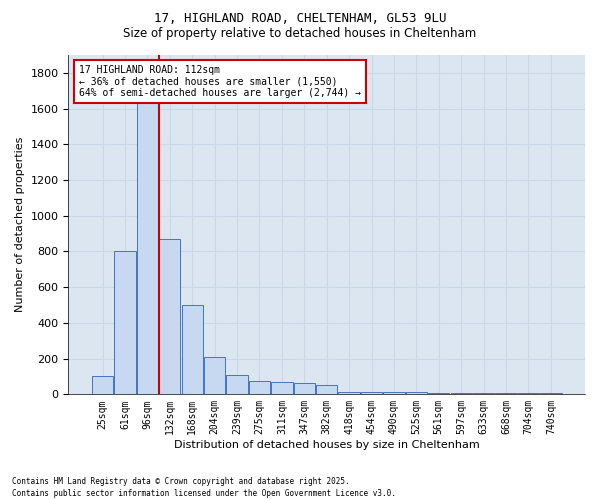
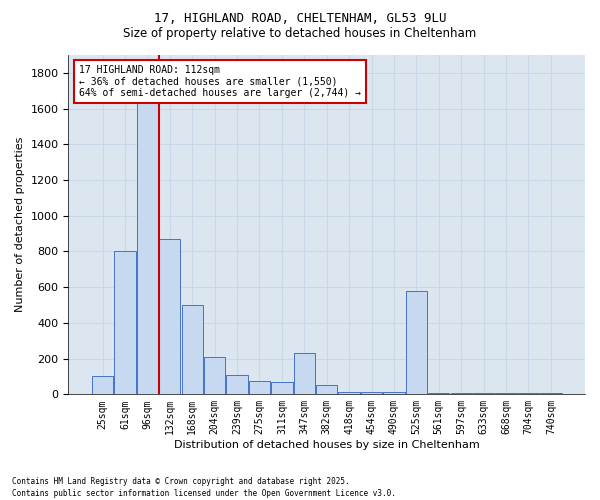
347sqm: 60 -> 230
525sqm: 10 -> 580
